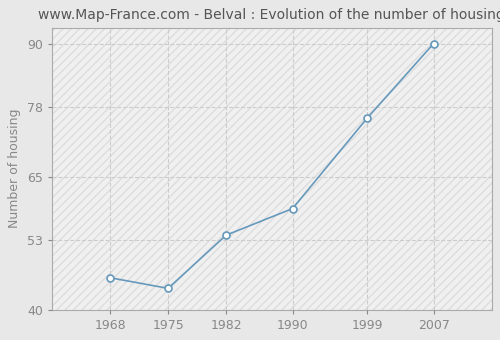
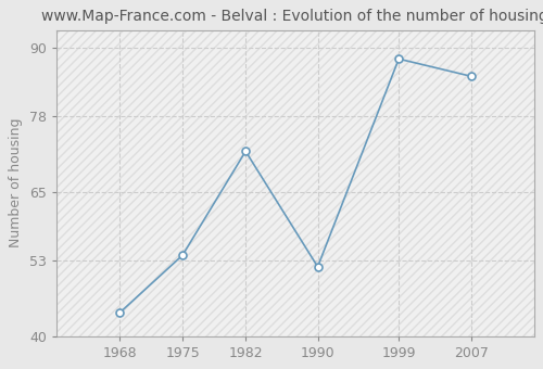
1968: 46 -> 44
1975: 44 -> 54
1982: 54 -> 72
1990: 59 -> 52
1999: 76 -> 88
2007: 90 -> 85
